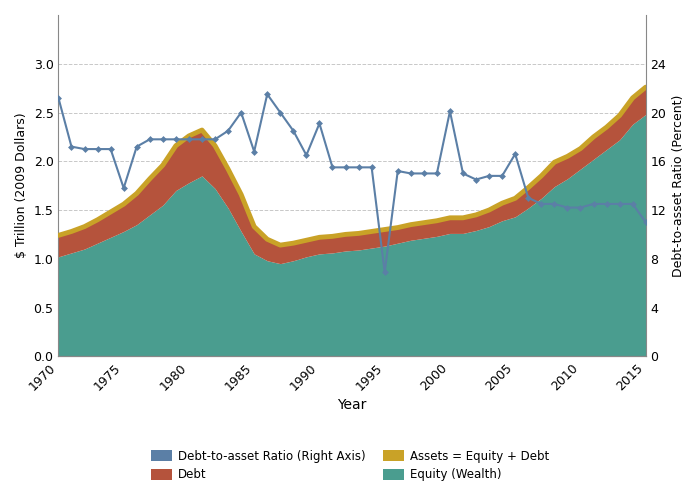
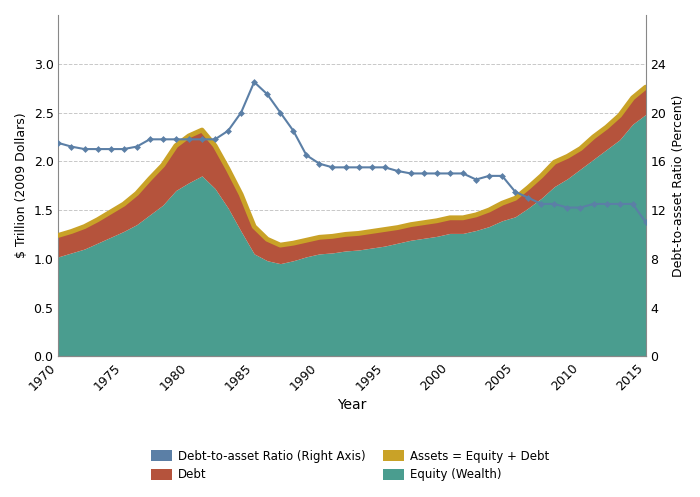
Debt-to-asset Ratio (Right Axis)/1970: 21.2 -> 17.5
Debt-to-asset Ratio (Right Axis)/1975: 13.8 -> 17.0
Debt-to-asset Ratio (Right Axis)/1985: 16.8 -> 22.5
Debt-to-asset Ratio (Right Axis)/1990: 19.1 -> 15.8
Debt-to-asset Ratio (Right Axis)/1995: 6.9 -> 15.5
Debt-to-asset Ratio (Right Axis)/2000: 20.1 -> 15.0
Debt-to-asset Ratio (Right Axis)/2005: 16.6 -> 13.5
